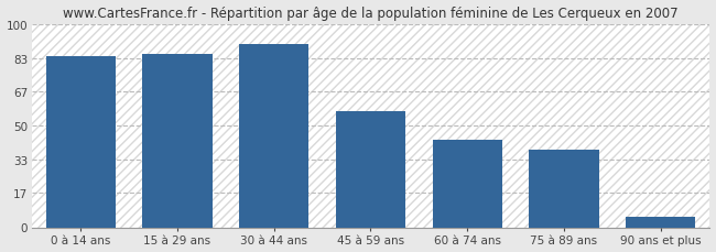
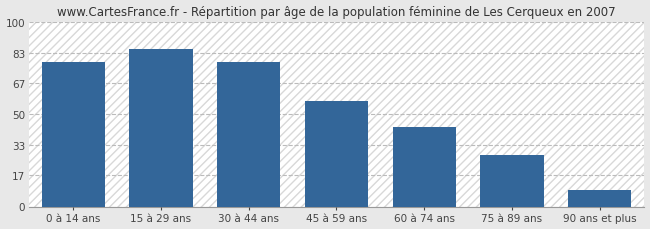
0 à 14 ans: 84 -> 78
30 à 44 ans: 90 -> 78
75 à 89 ans: 38 -> 28
90 ans et plus: 5 -> 9
